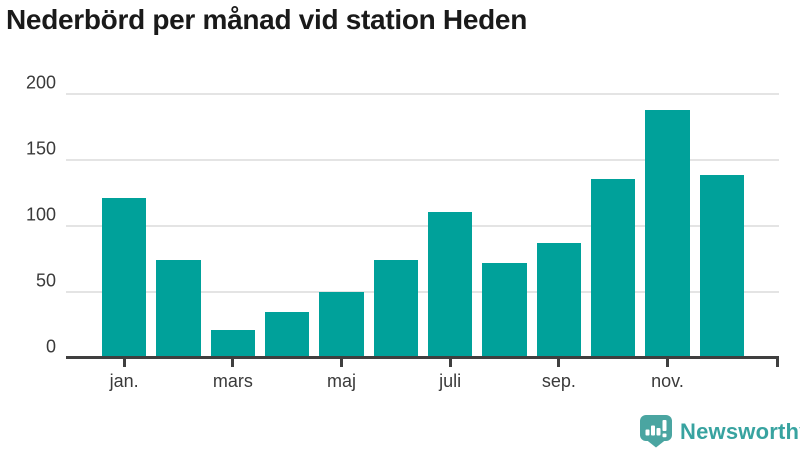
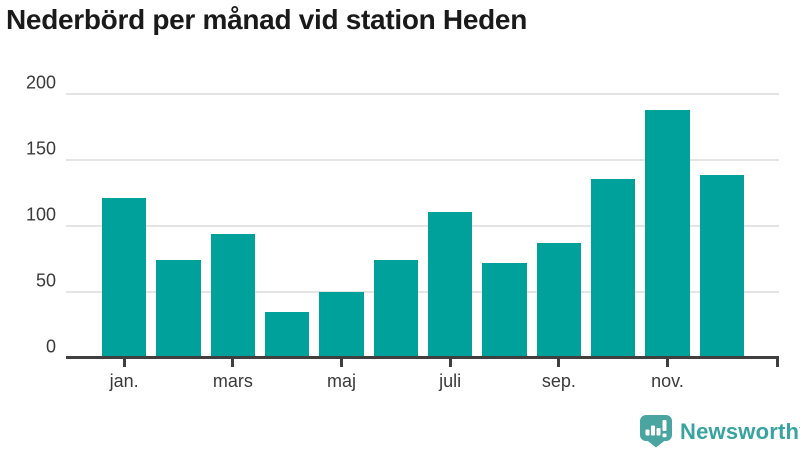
mars: 21 -> 94
